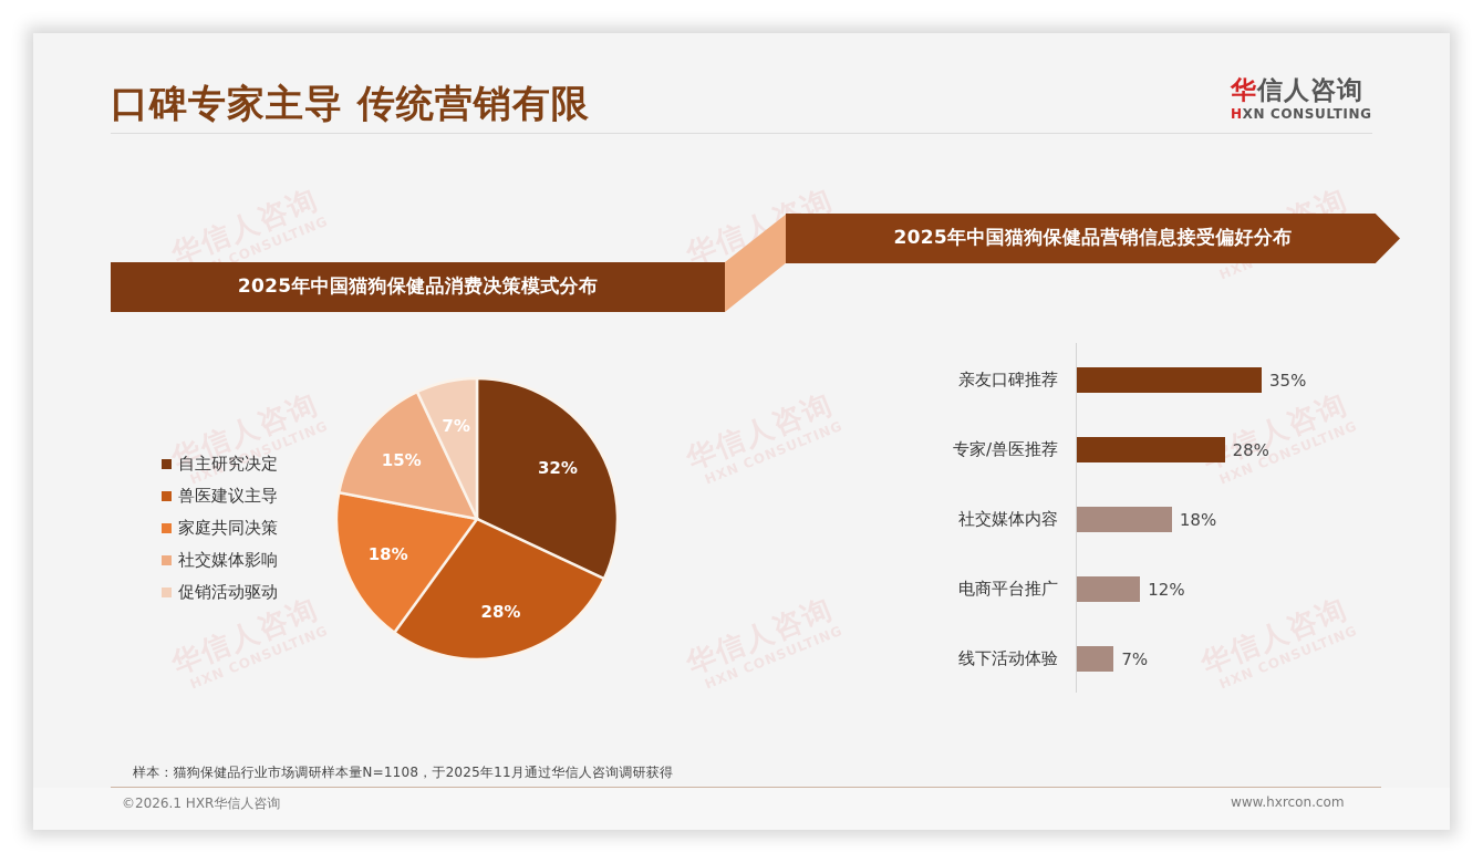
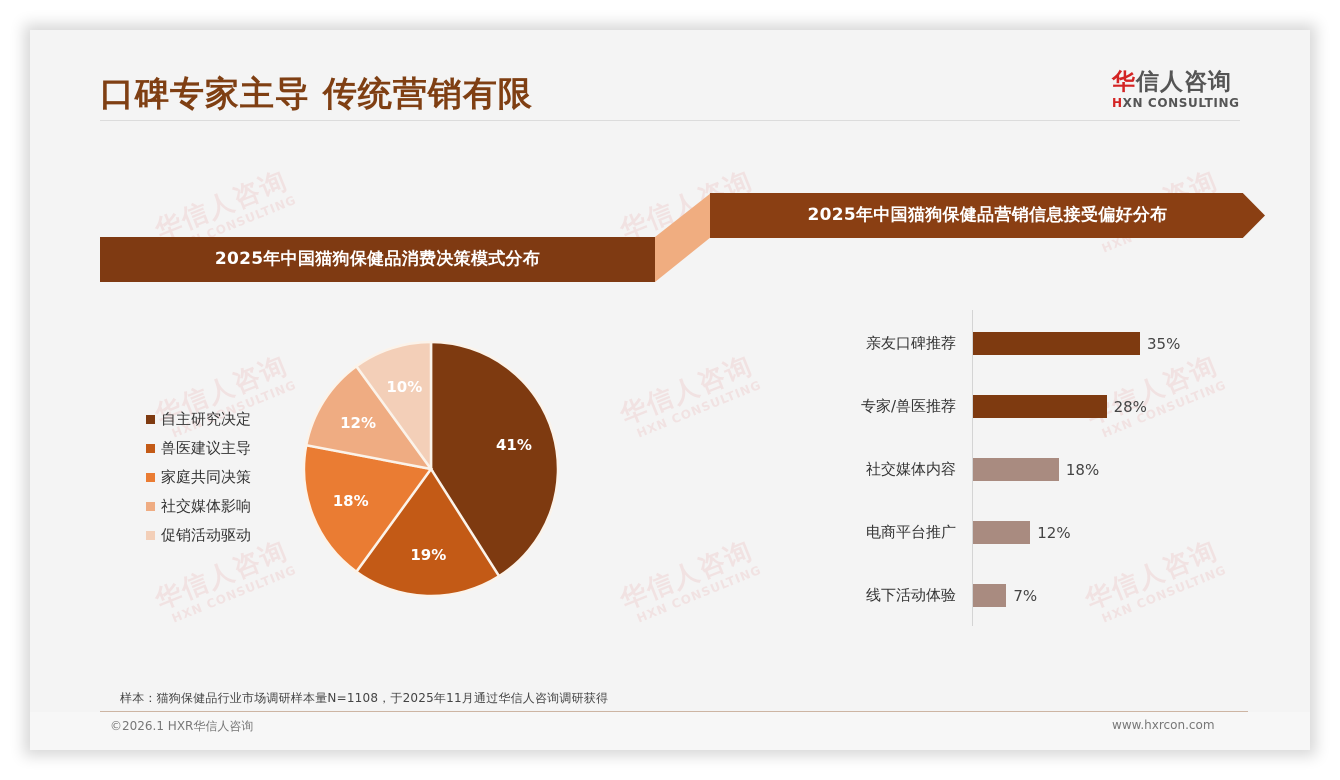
2025年中国猫狗保健品消费决策模式分布/自主研究决定: 32% -> 41%
2025年中国猫狗保健品消费决策模式分布/兽医建议主导: 28% -> 19%
2025年中国猫狗保健品消费决策模式分布/社交媒体影响: 15% -> 12%
2025年中国猫狗保健品消费决策模式分布/促销活动驱动: 7% -> 10%
